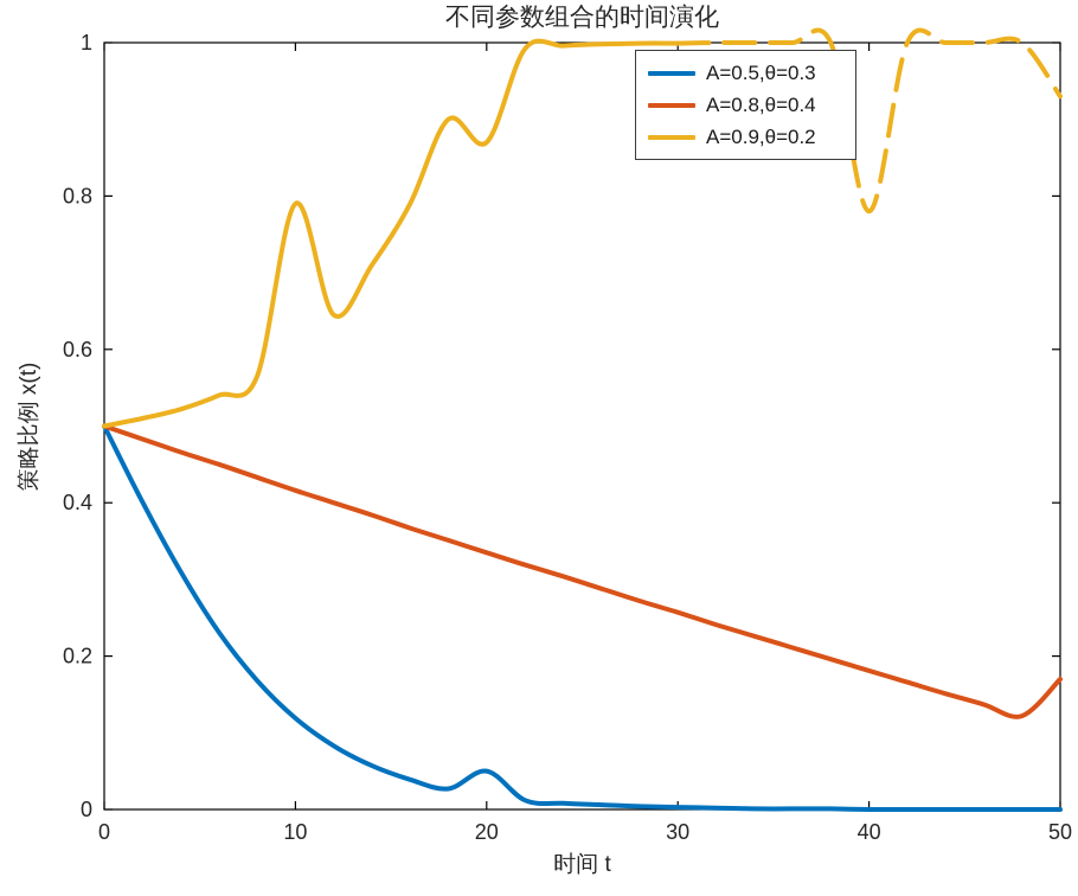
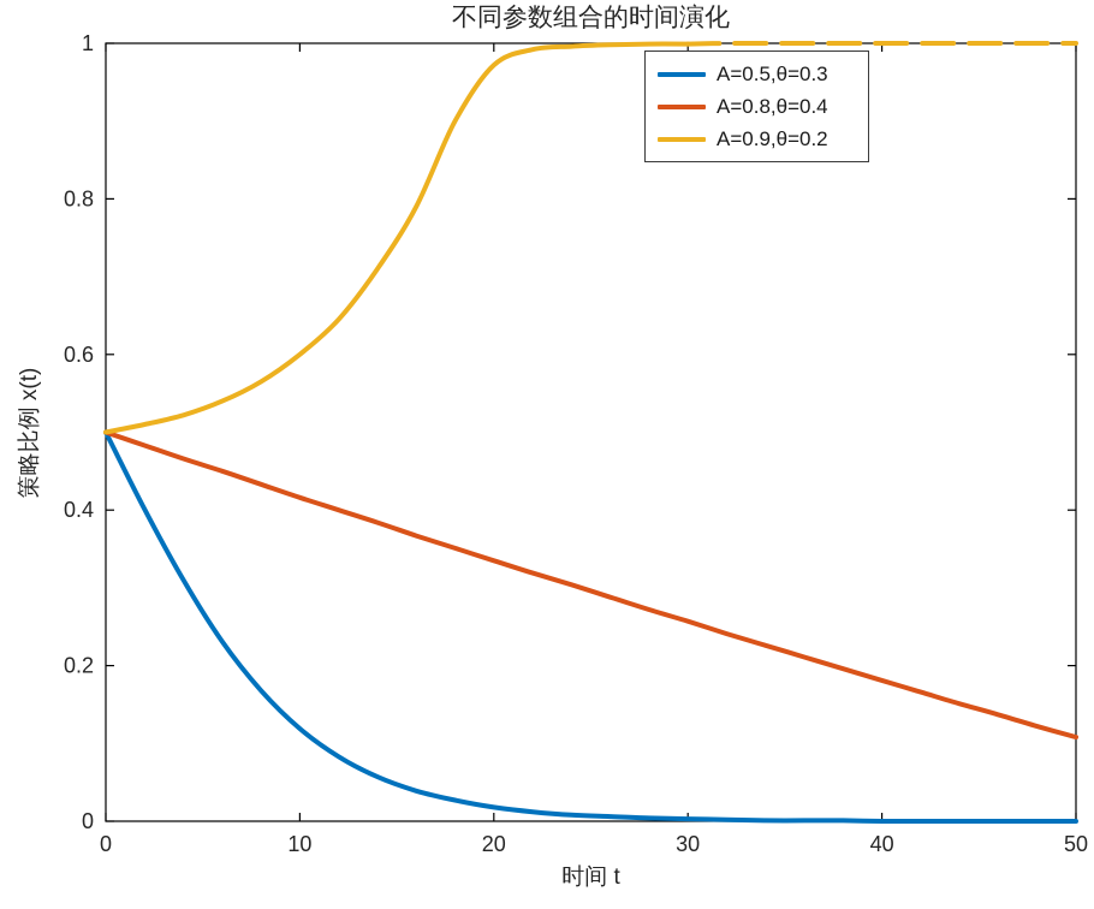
A=0.9,θ=0.2/10: 0.79 -> 0.60
A=0.5,θ=0.3/20: 0.05 -> 0.02
A=0.9,θ=0.2/20: 0.87 -> 0.97
A=0.9,θ=0.2/40: 0.78 -> 1.00
A=0.8,θ=0.4/50: 0.17 -> 0.11
A=0.9,θ=0.2/50: 0.93 -> 1.00
